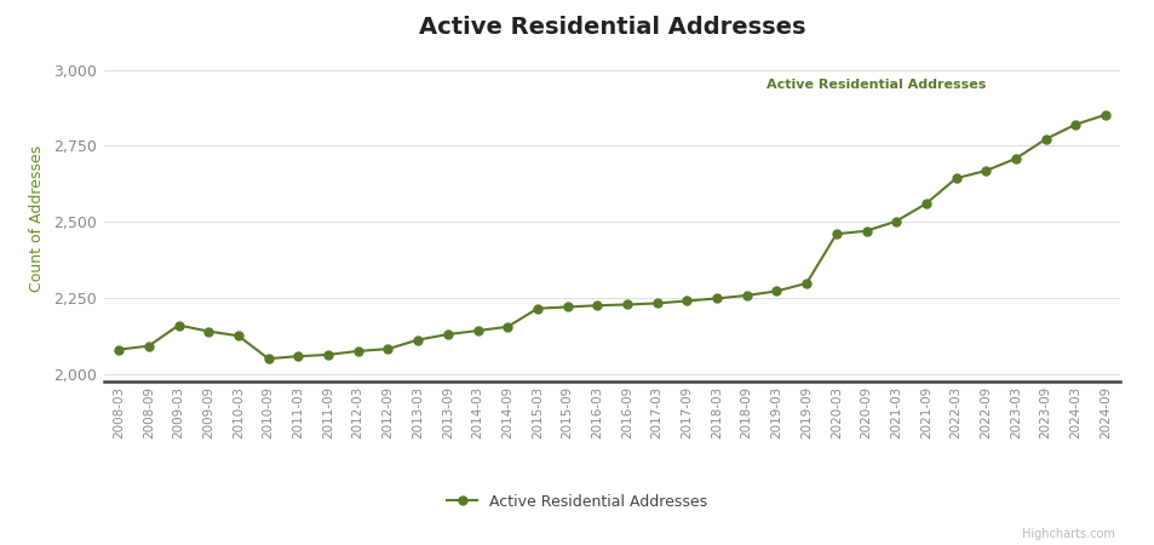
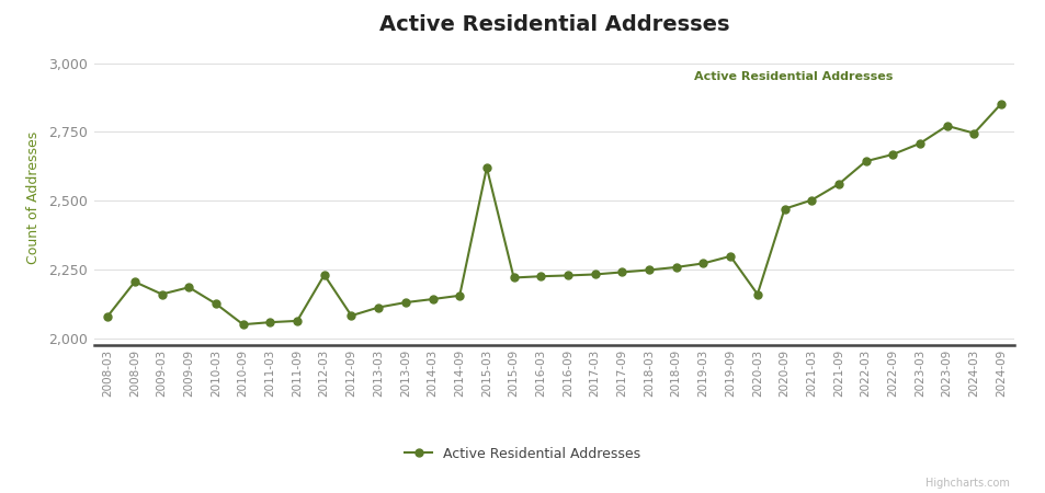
2008-09: 2,092 -> 2,205
2009-09: 2,140 -> 2,185
2012-03: 2,075 -> 2,230
2015-03: 2,215 -> 2,620
2020-03: 2,460 -> 2,160
2024-03: 2,820 -> 2,745
